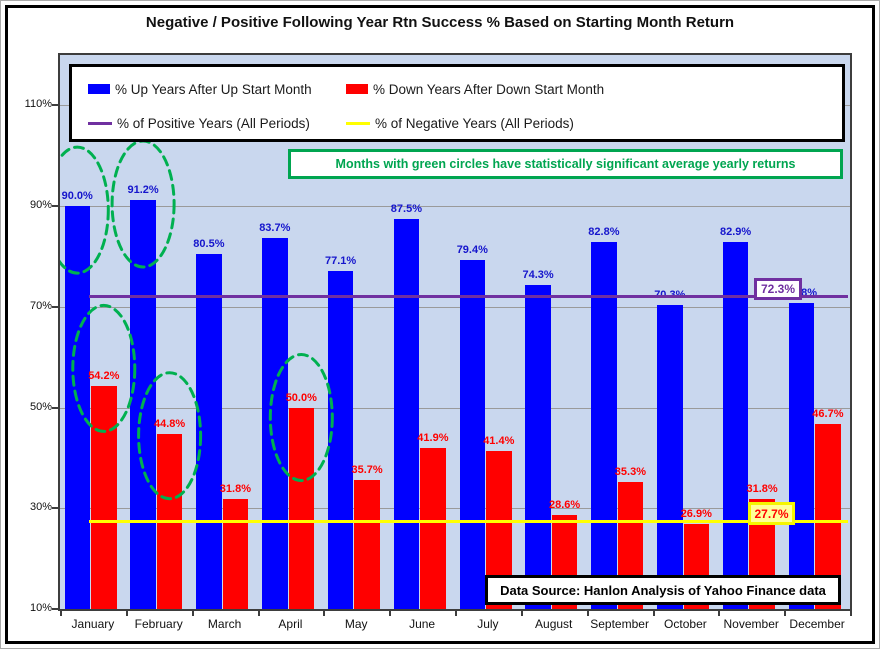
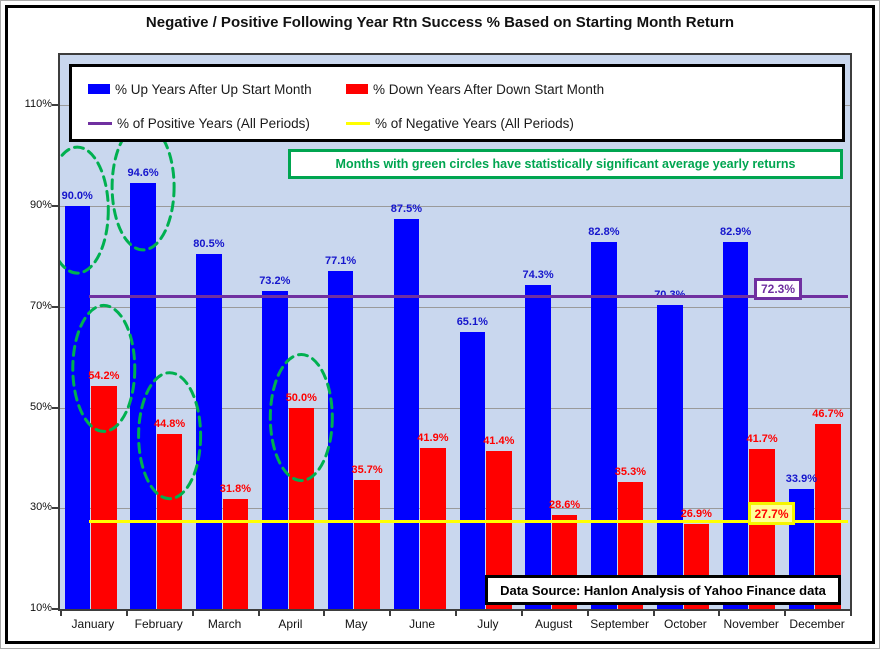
% Up Years After Up Start Month/February: 91.2% -> 94.6%
% Up Years After Up Start Month/April: 83.7% -> 73.2%
% Up Years After Up Start Month/July: 79.4% -> 65.1%
% Down Years After Down Start Month/November: 31.8% -> 41.7%
% Up Years After Up Start Month/December: 70.8% -> 33.9%
